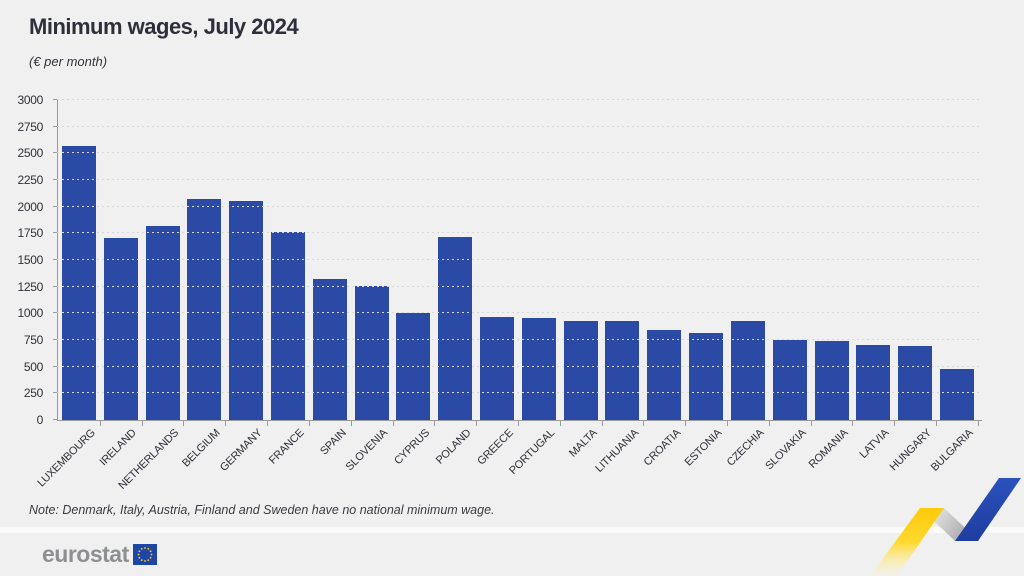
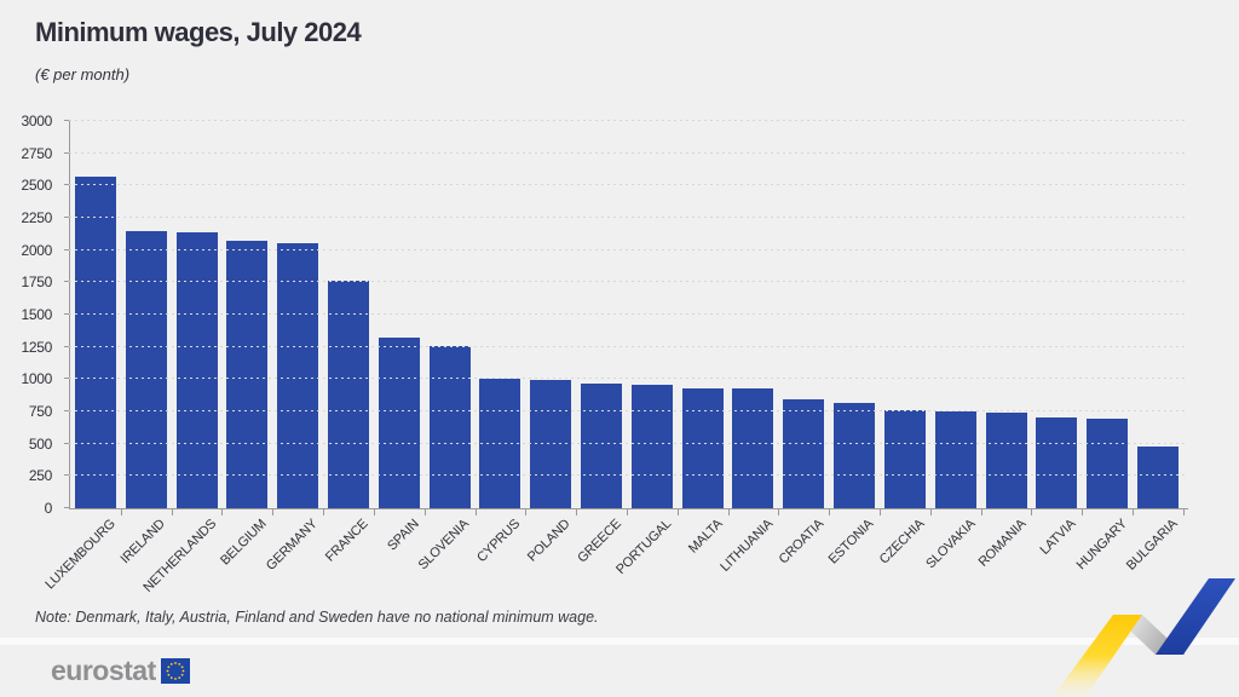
IRELAND: 1710 -> 2150
NETHERLANDS: 1820 -> 2130
POLAND: 1720 -> 1000
CZECHIA: 930 -> 760
